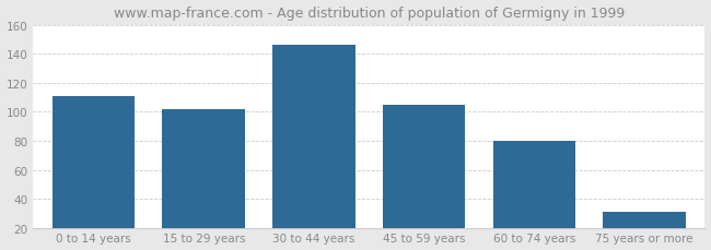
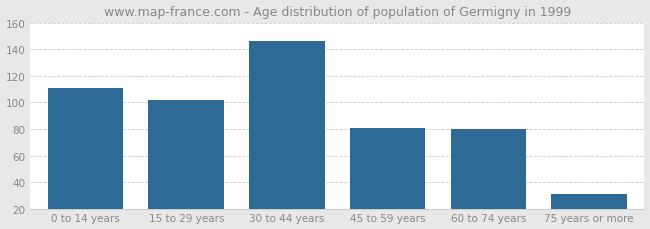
45 to 59 years: 105 -> 81
